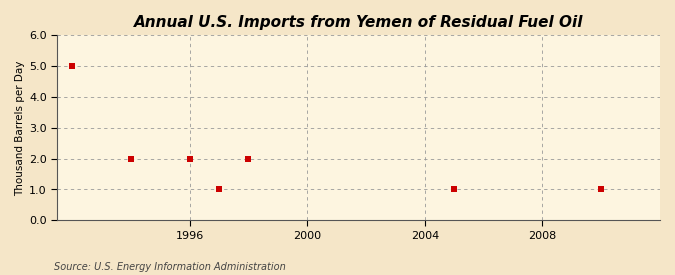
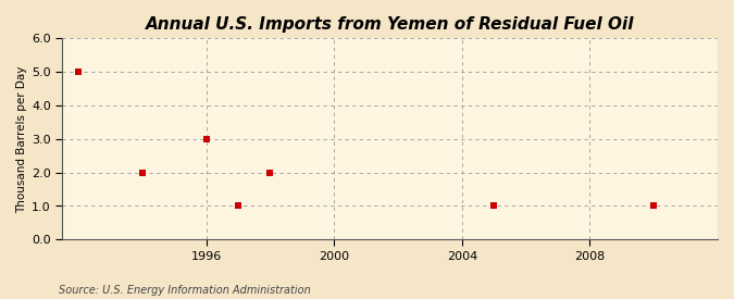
1996: 2 -> 3
